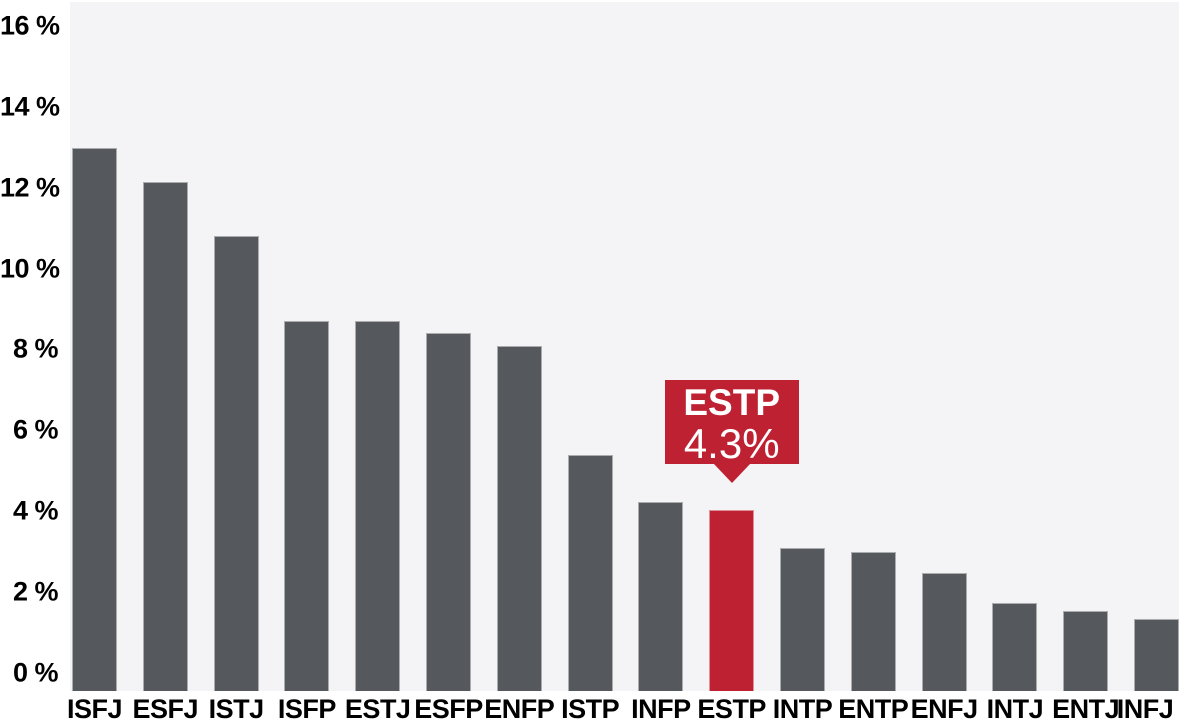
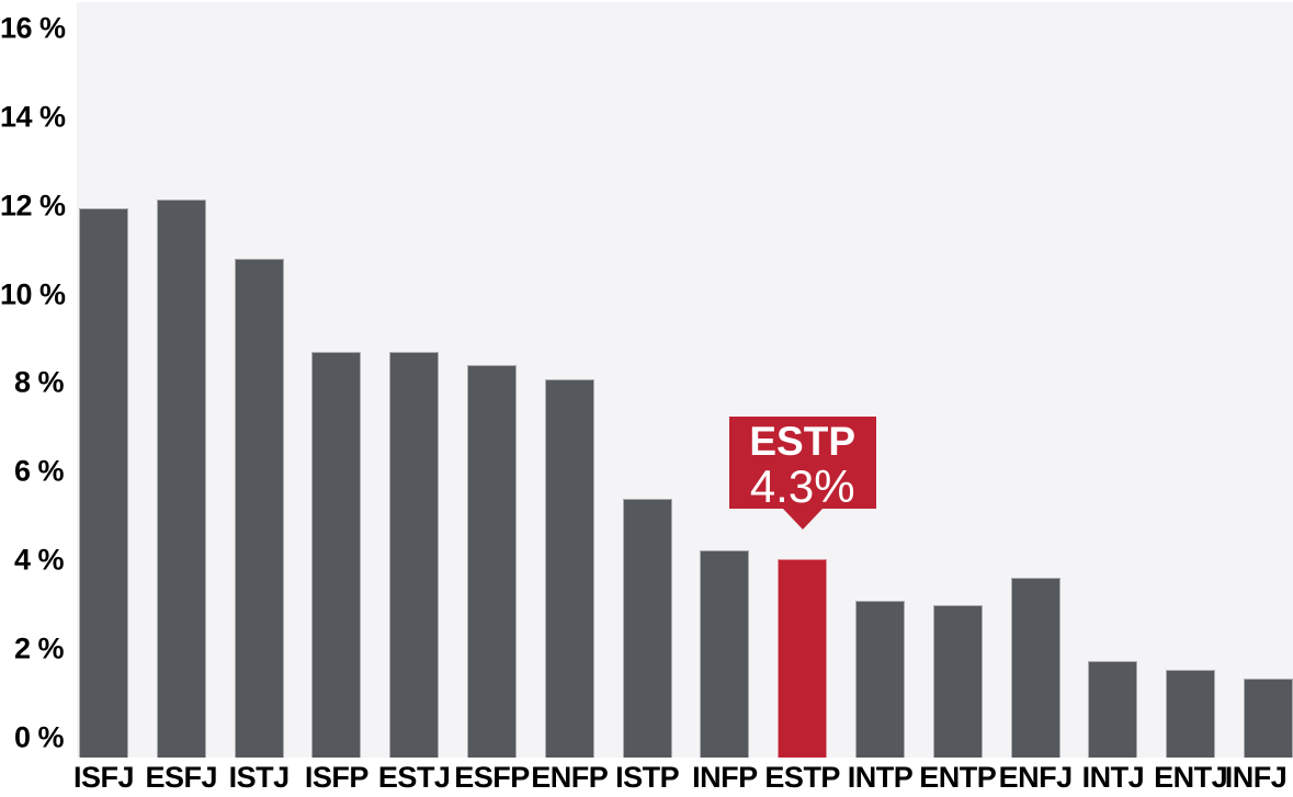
ISFJ: 12.9% -> 11.9%
ENFJ: 2.8% -> 3.9%
